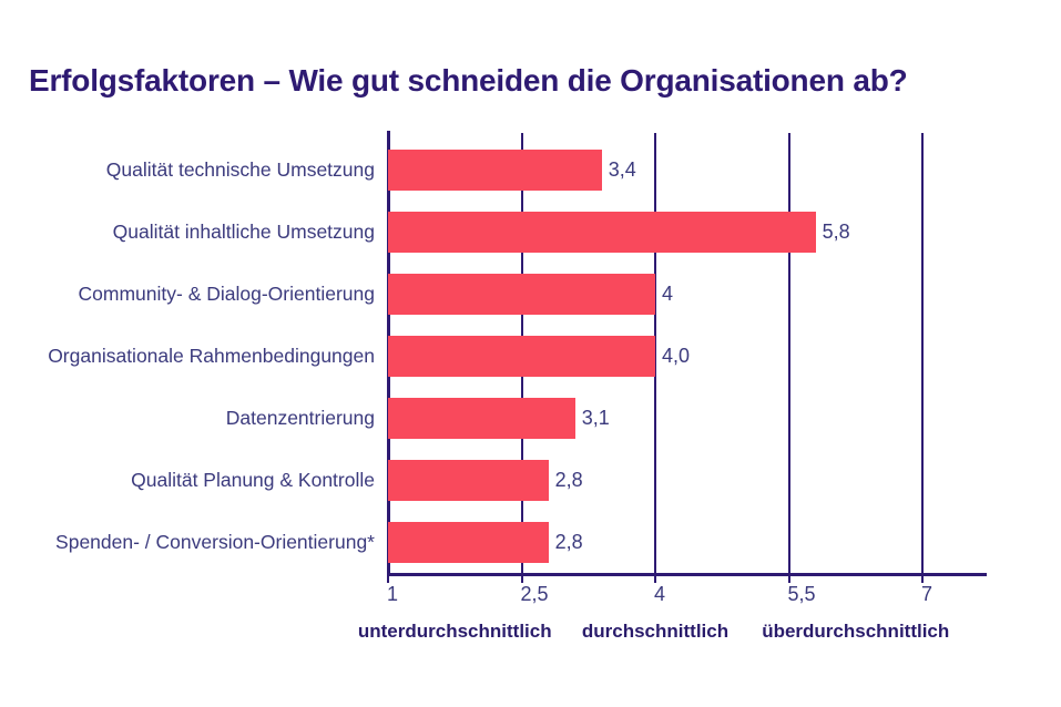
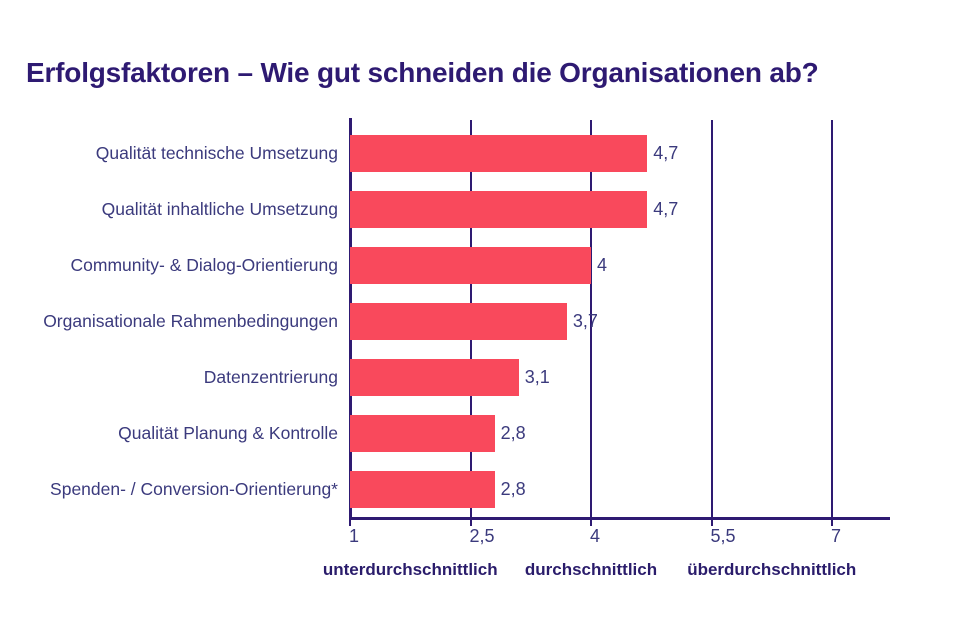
Qualität technische Umsetzung: 3,4 -> 4,7
Qualität inhaltliche Umsetzung: 5,8 -> 4,7
Organisationale Rahmenbedingungen: 4,0 -> 3,7
